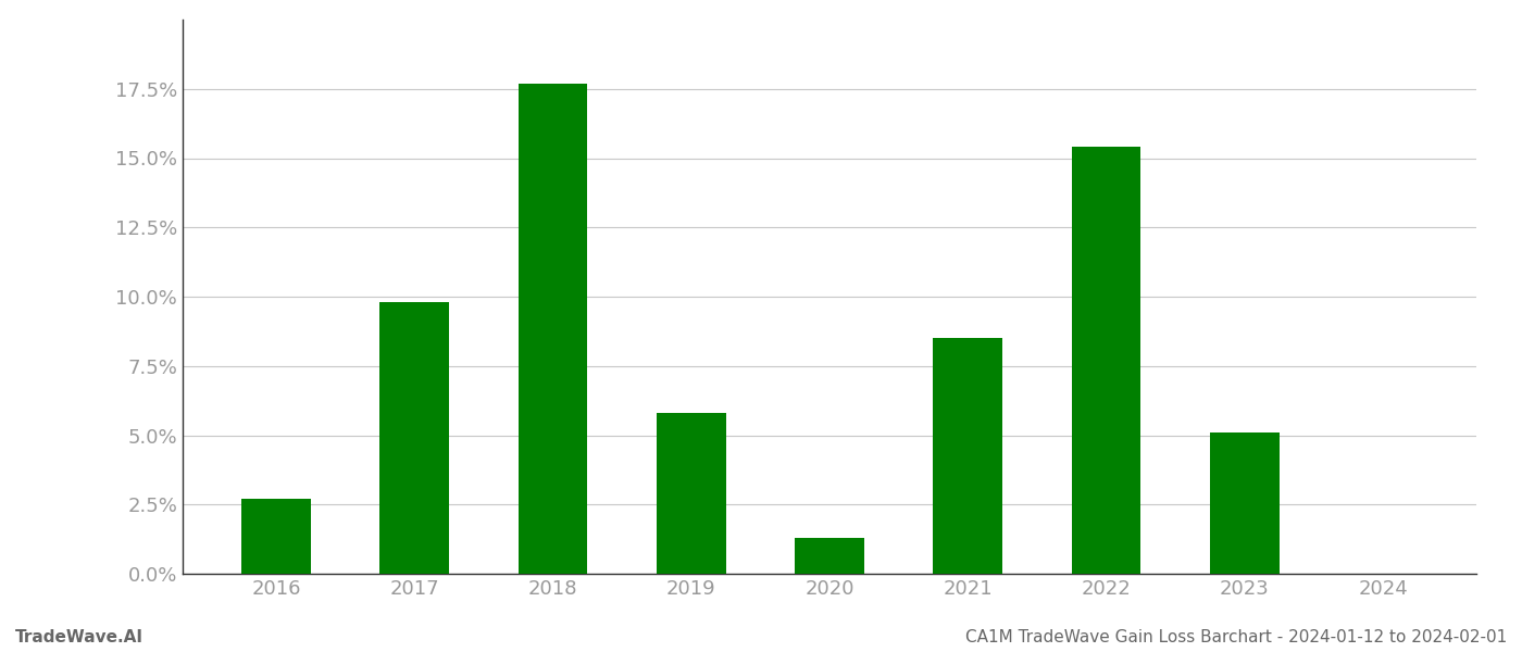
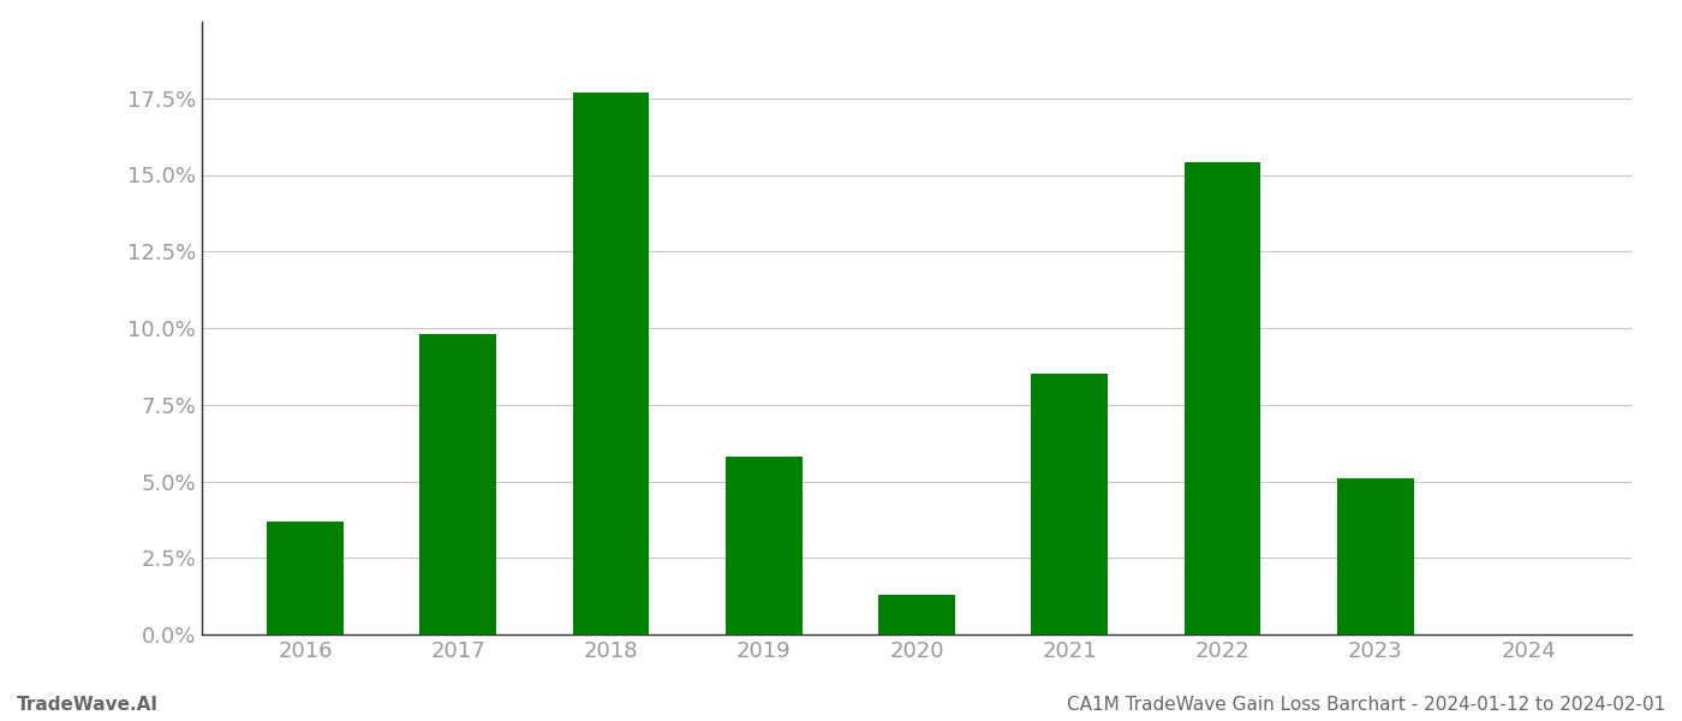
2016: 2.7% -> 3.7%
